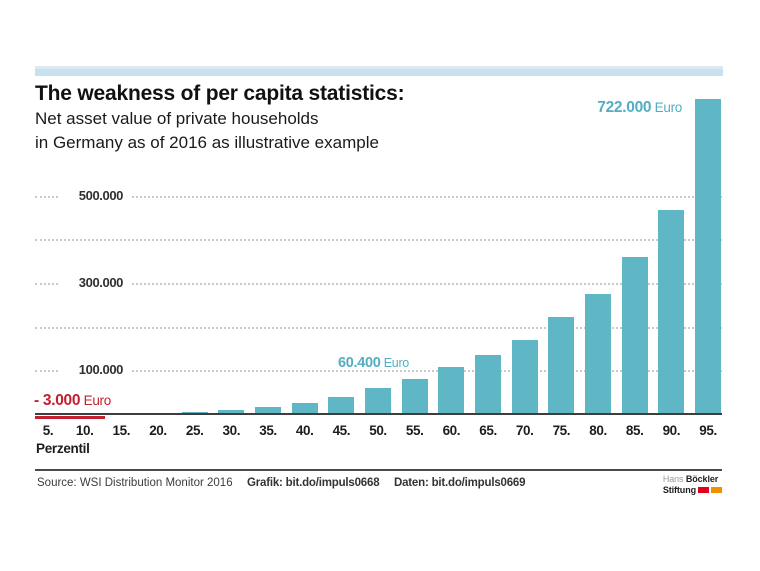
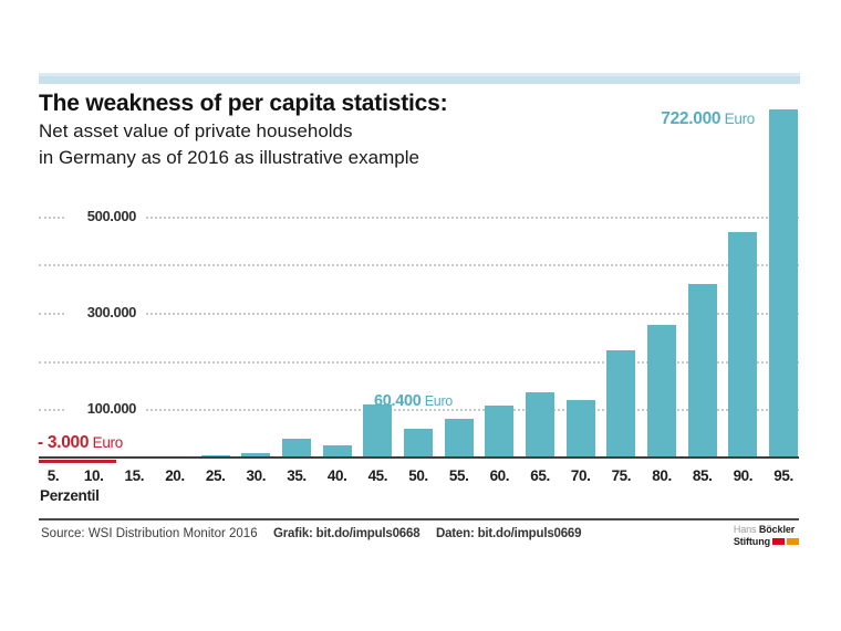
35.: 20000 -> 40000
45.: 40000 -> 110000
70.: 170000 -> 120000
